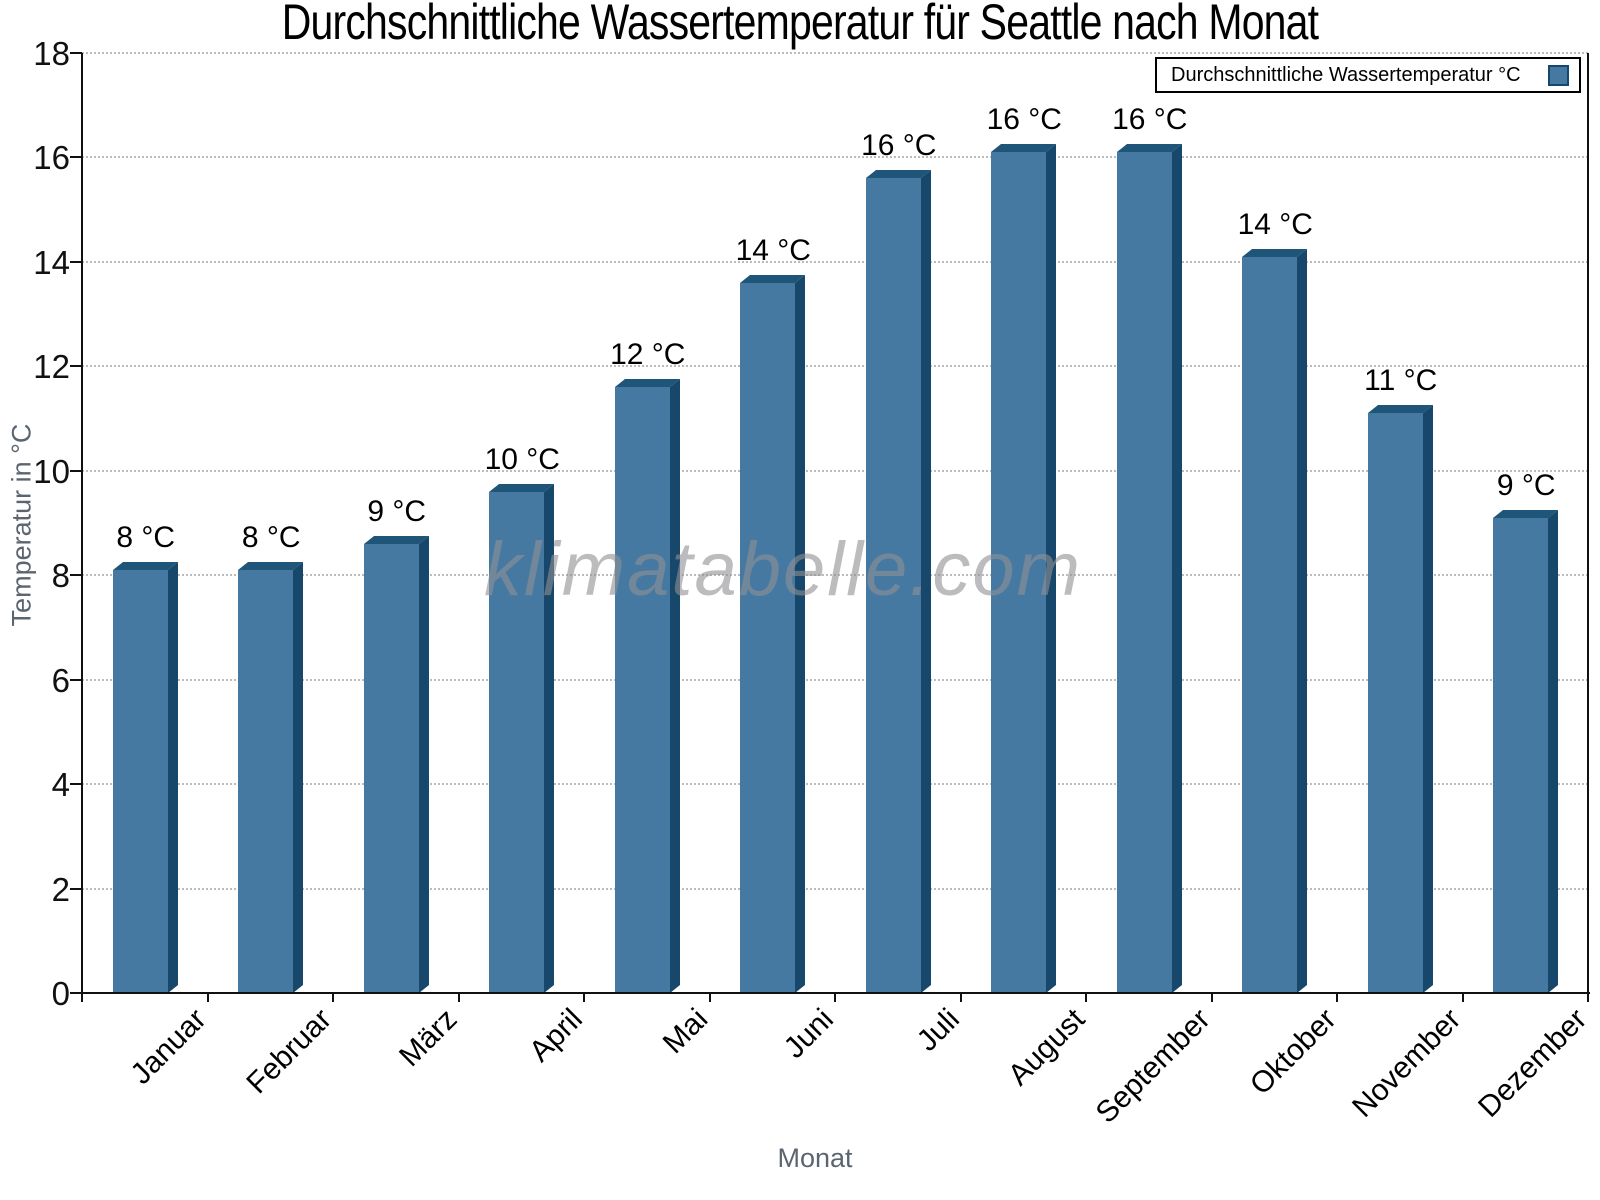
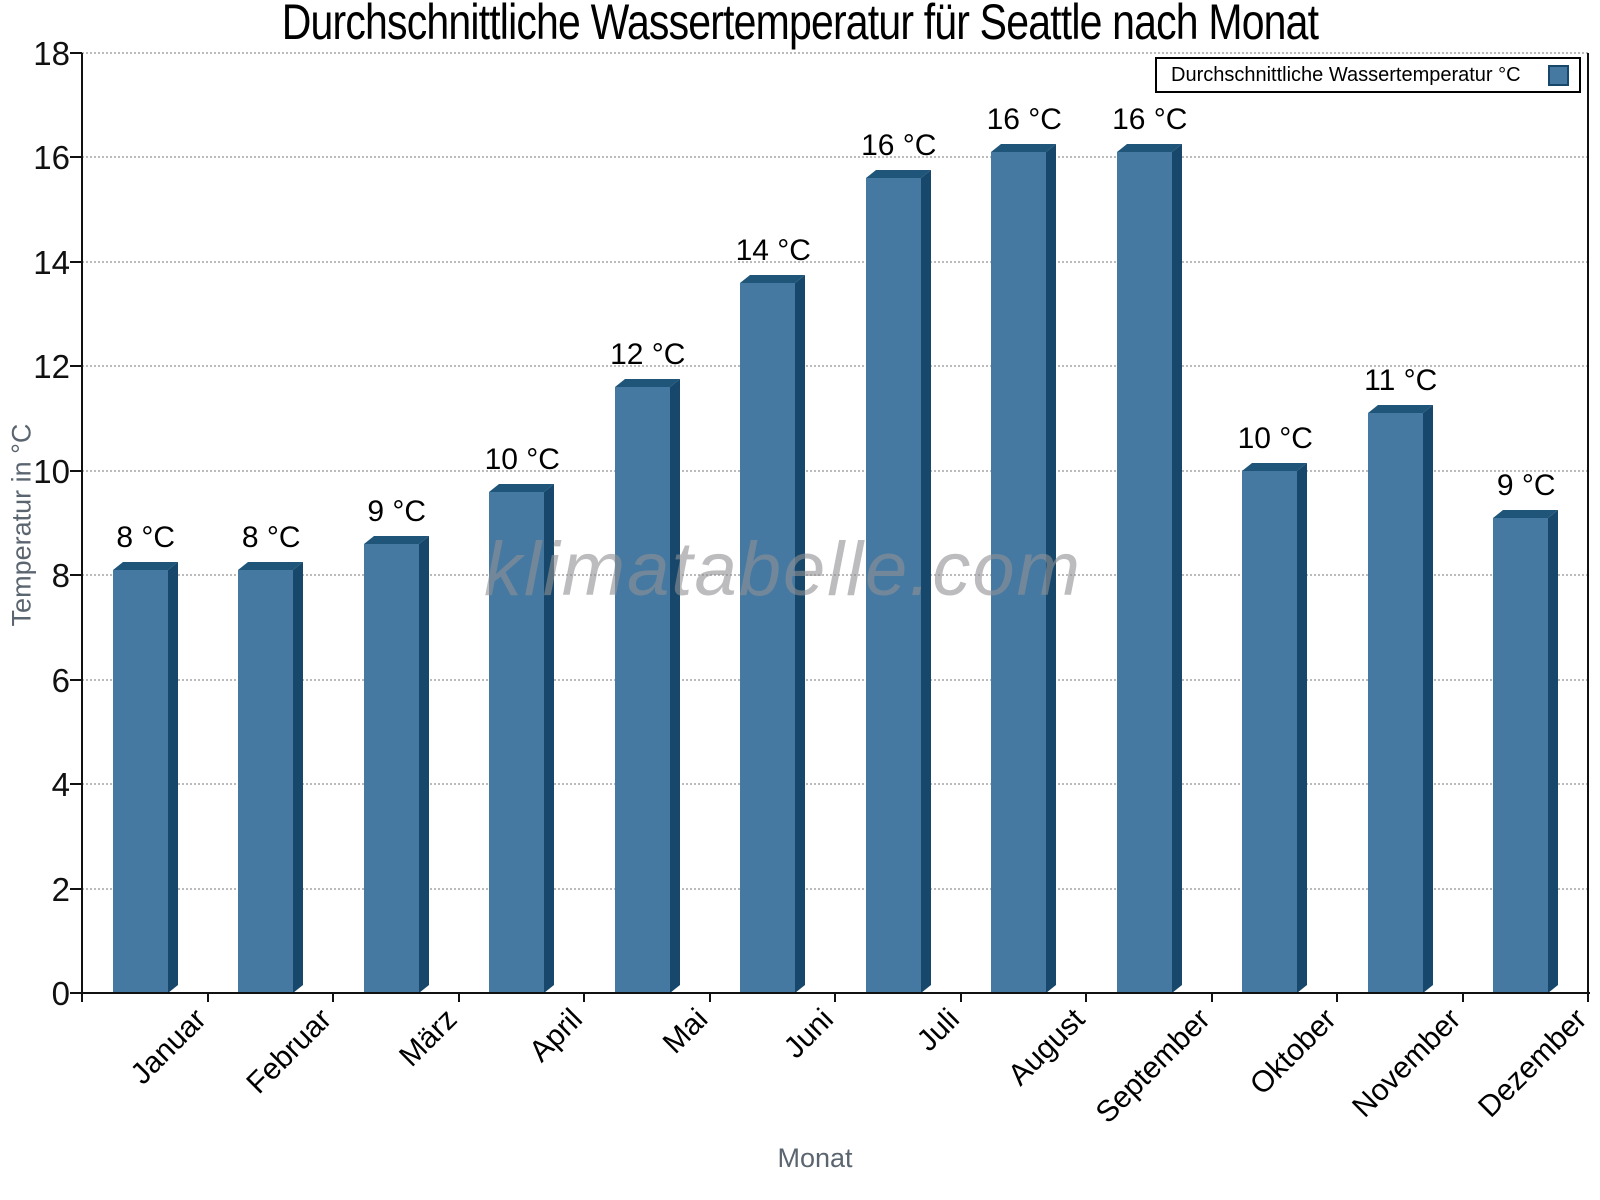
Oktober: 14 -> 10
